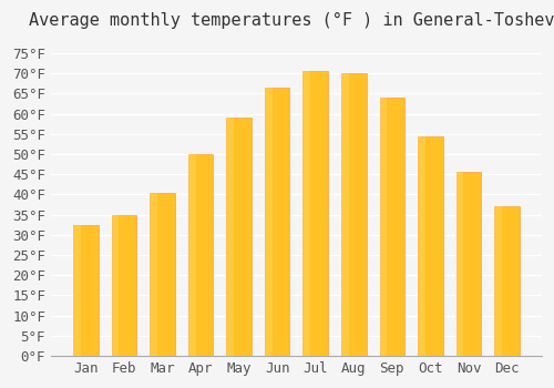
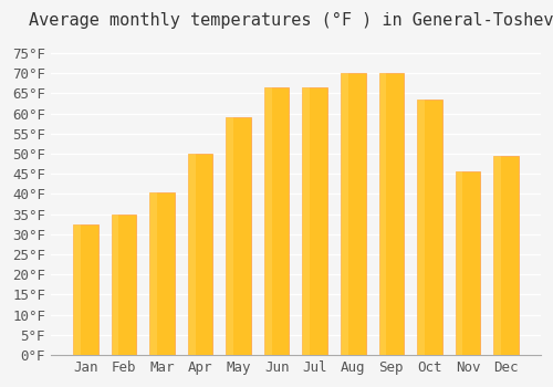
Jul: 70.5°F -> 66.5°F
Sep: 64.0°F -> 70.0°F
Oct: 54.5°F -> 63.5°F
Dec: 37.0°F -> 49.5°F
